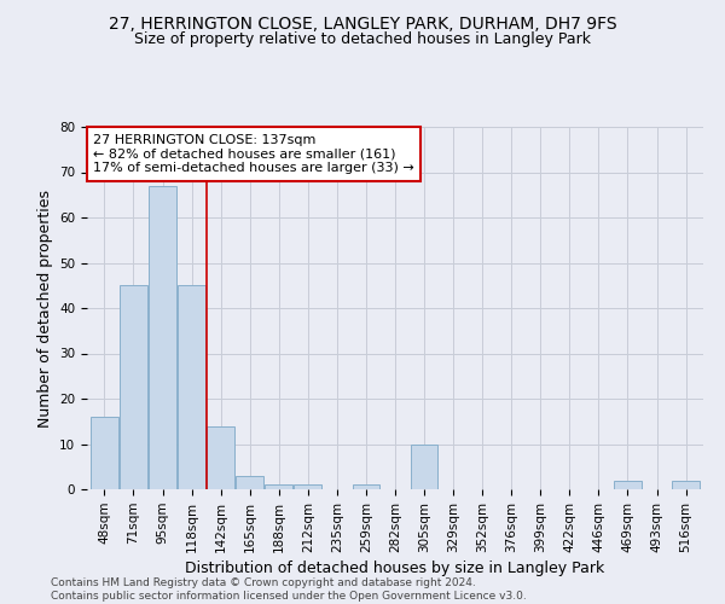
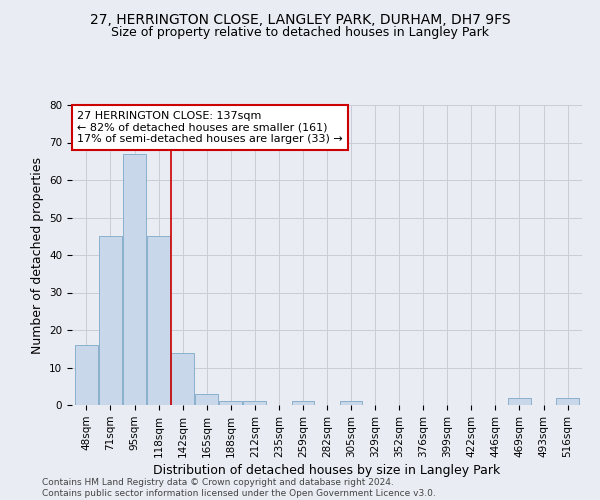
305sqm: 10 -> 1
